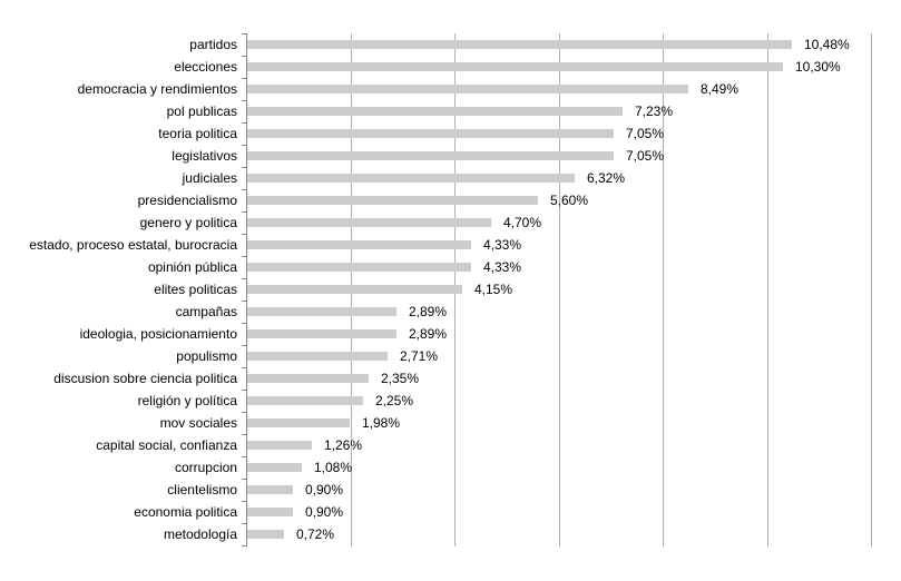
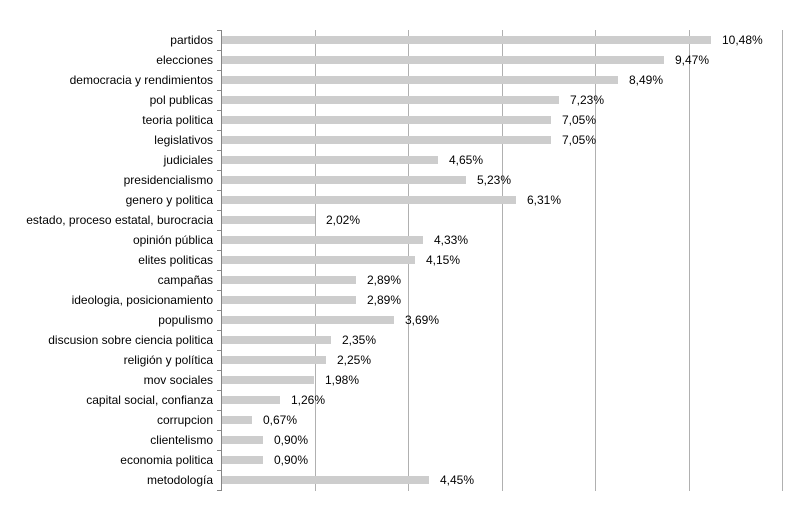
elecciones: 10,30% -> 9,47%
judiciales: 6,32% -> 4,65%
presidencialismo: 5,60% -> 5,23%
genero y politica: 4,70% -> 6,31%
estado, proceso estatal, burocracia: 4,33% -> 2,02%
populismo: 2,71% -> 3,69%
corrupcion: 1,08% -> 0,67%
metodología: 0,72% -> 4,45%
